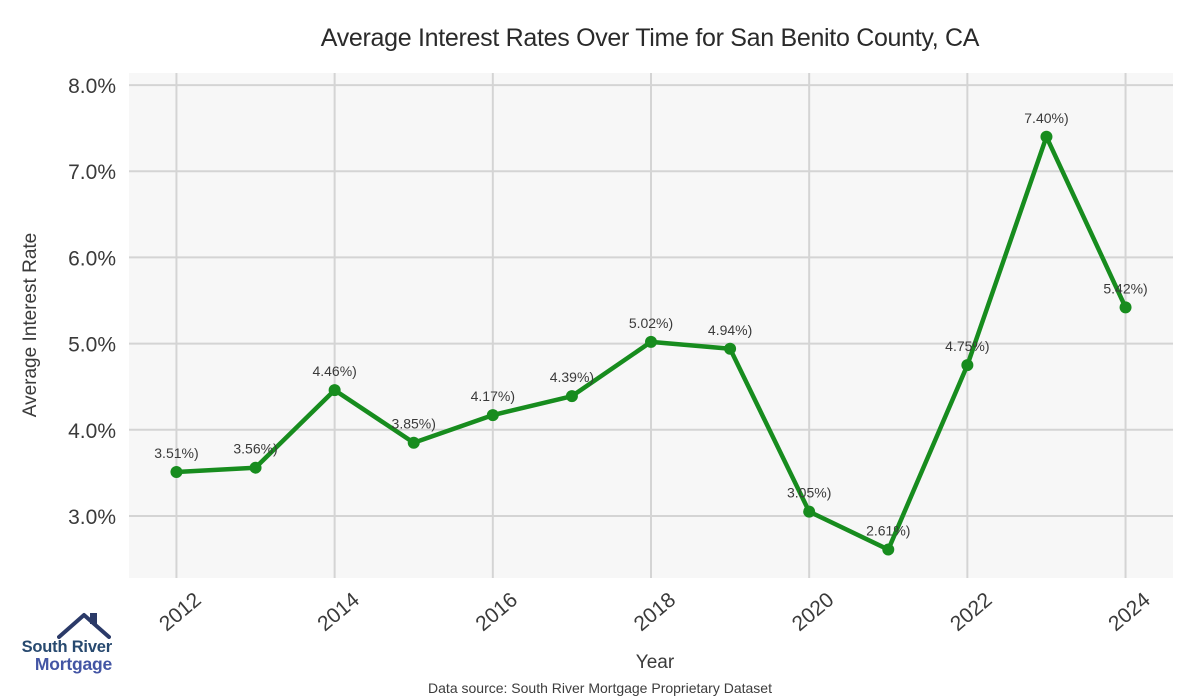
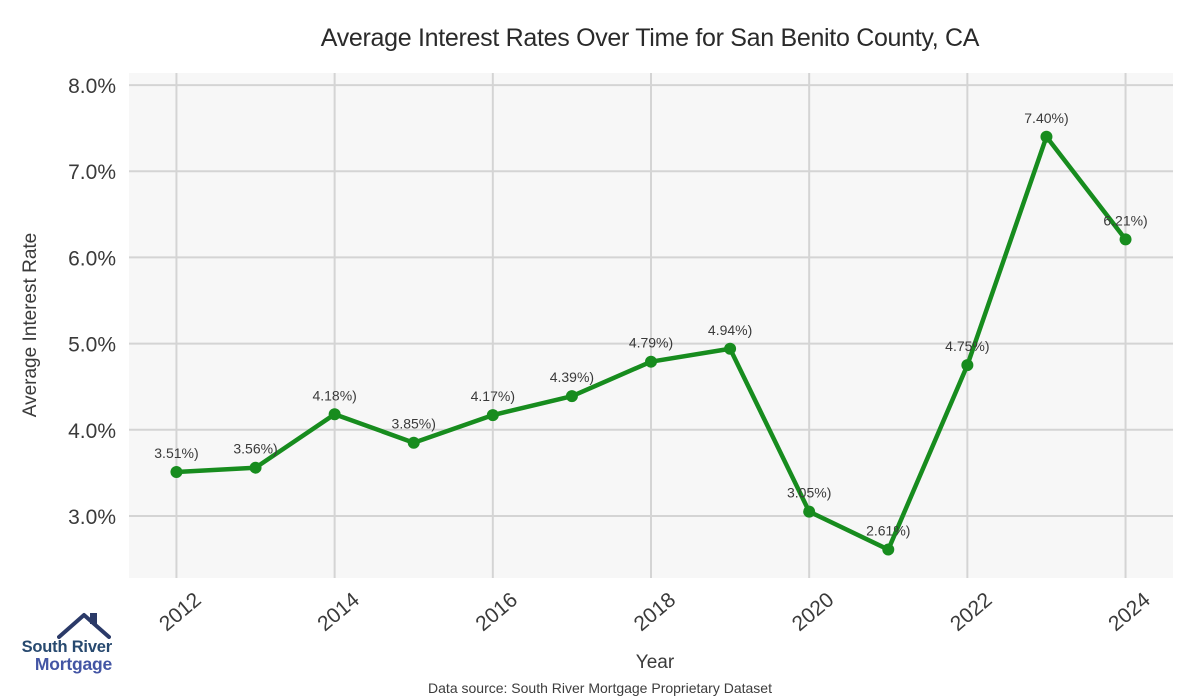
2014: 4.46% -> 4.18%
2018: 5.02% -> 4.79%
2024: 5.42% -> 6.21%
